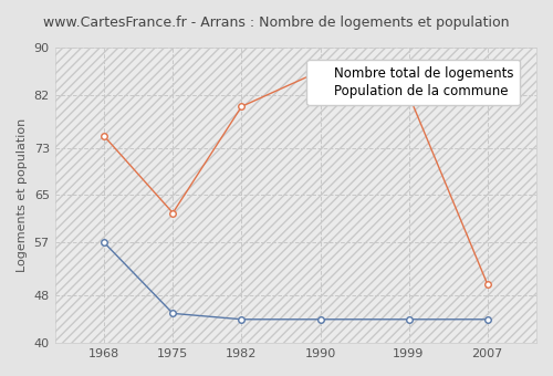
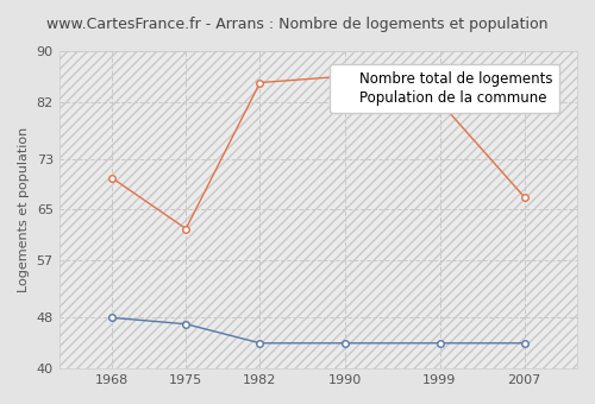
Nombre total de logements/1968: 57 -> 48
Population de la commune/1968: 75 -> 70
Nombre total de logements/1975: 45 -> 47
Population de la commune/1982: 80 -> 85
Population de la commune/2007: 50 -> 67
